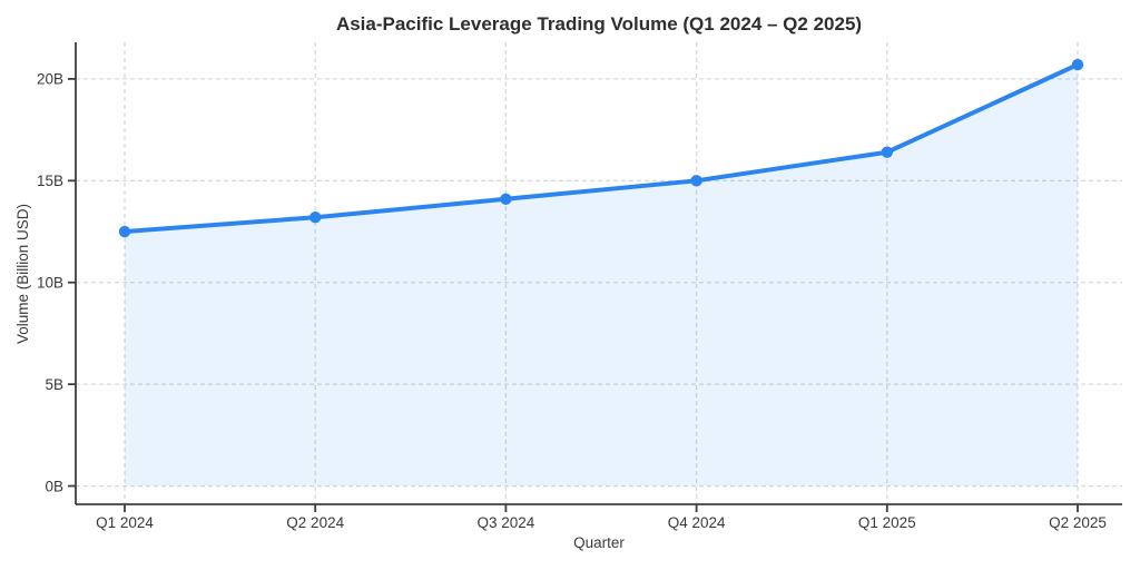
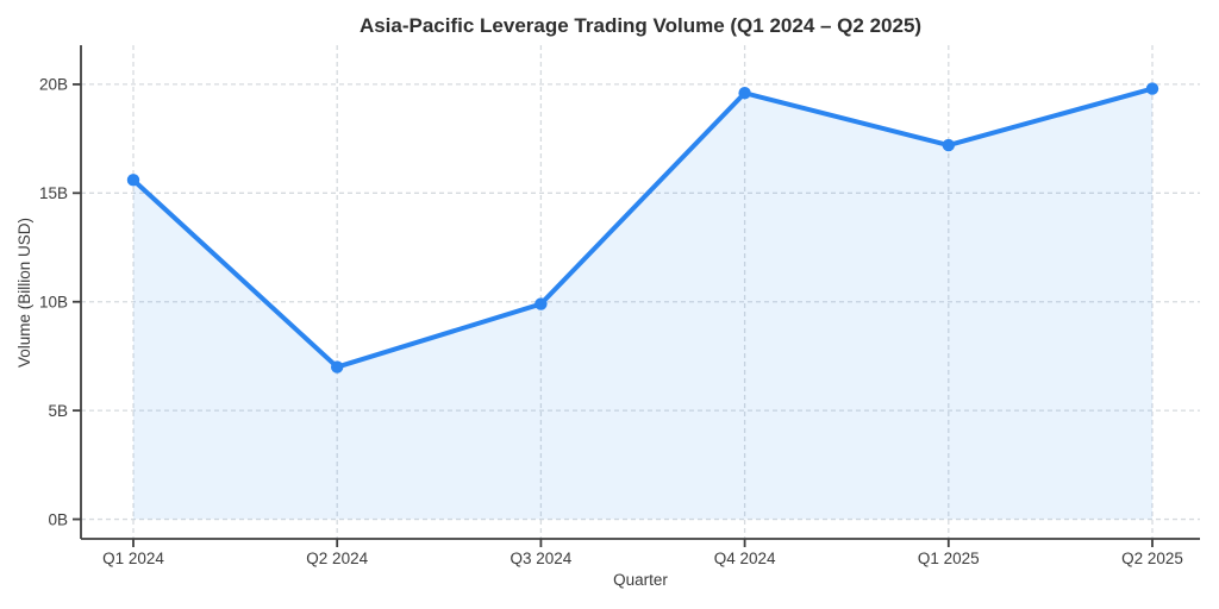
Q1 2024: 12.5B -> 15.6B
Q2 2024: 13.2B -> 7.0B
Q3 2024: 14.1B -> 9.9B
Q4 2024: 15.0B -> 19.6B
Q1 2025: 16.4B -> 17.2B
Q2 2025: 20.7B -> 19.8B
